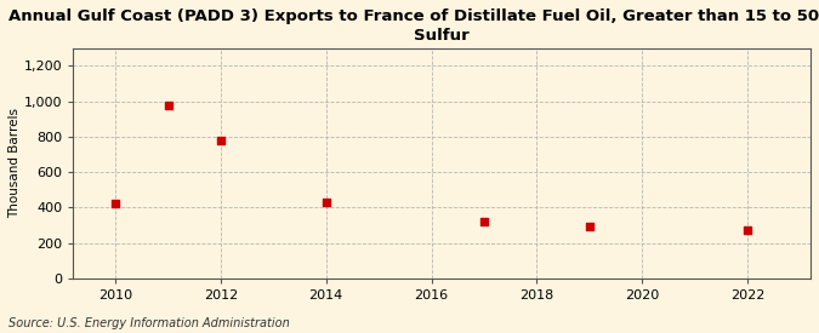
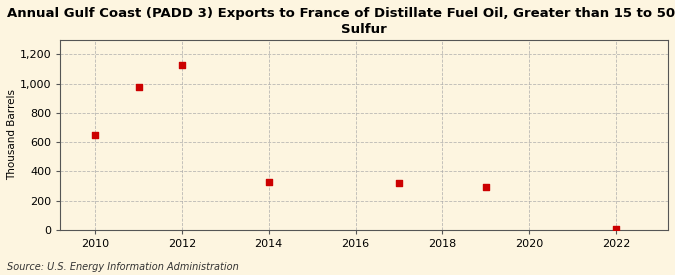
2010: 420 -> 650
2012: 780 -> 1,130
2014: 430 -> 330
2022: 270 -> 0
